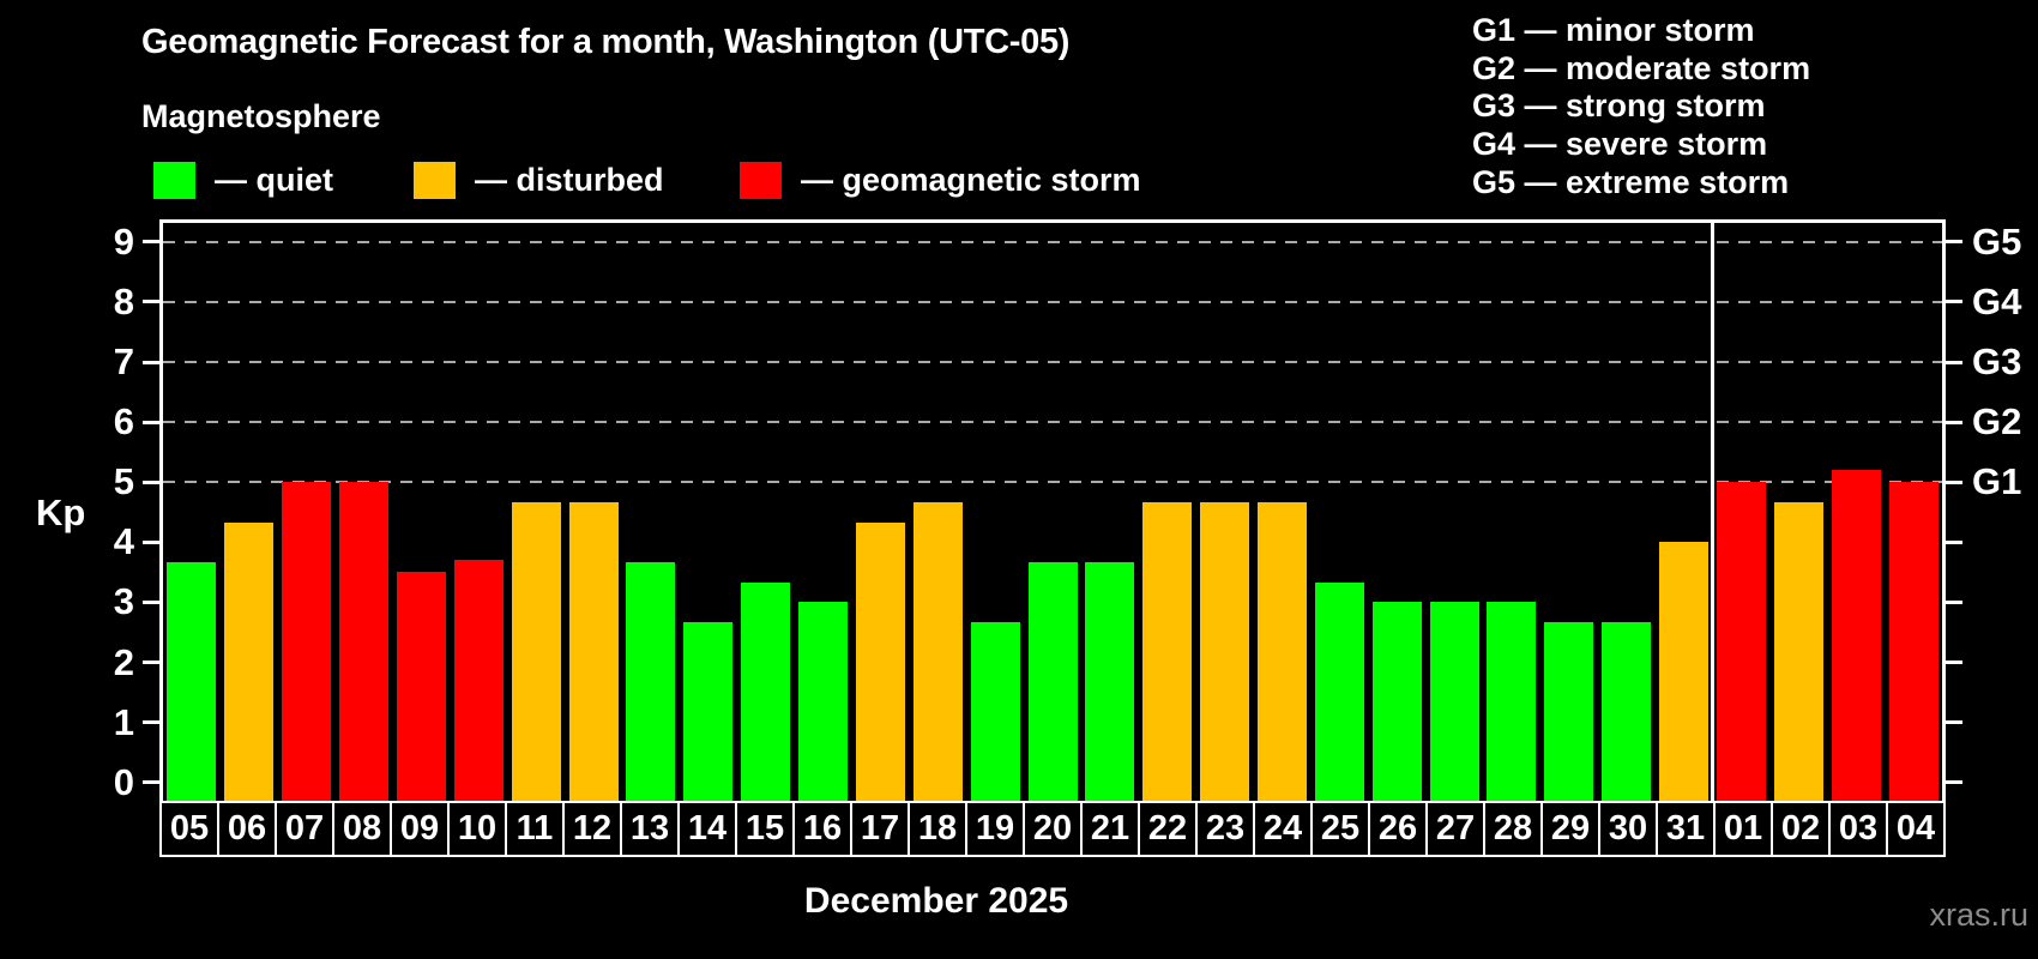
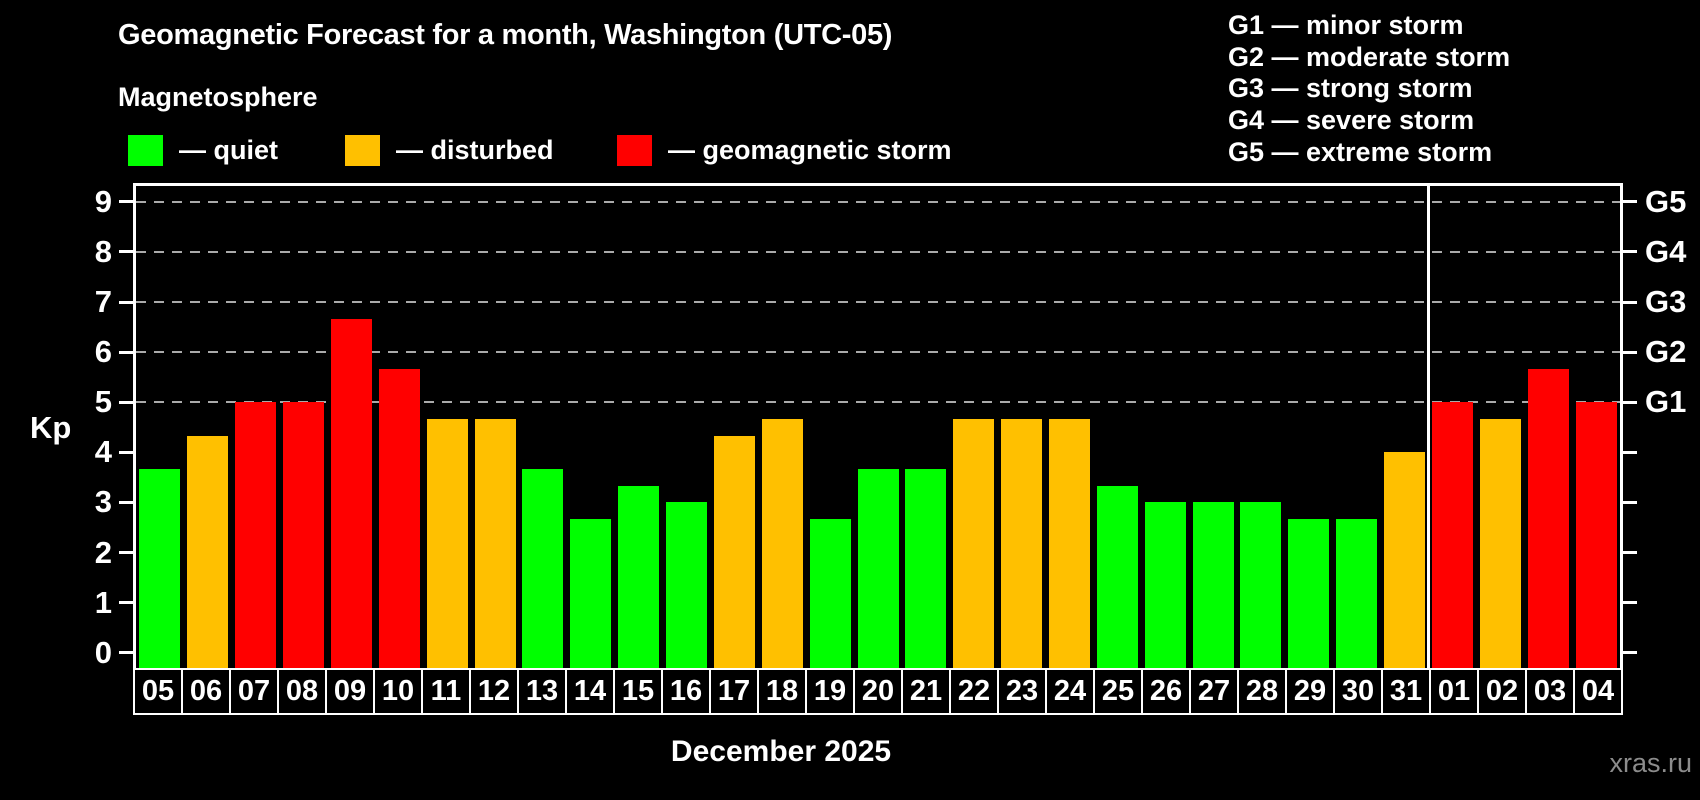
09: 3.5 -> 6.7
10: 3.7 -> 5.7
03: 5.2 -> 5.7
